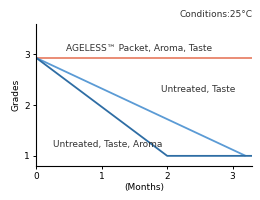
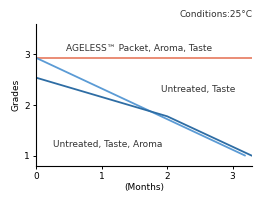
0: 2.93 -> 2.54
2: 1.00 -> 1.78
